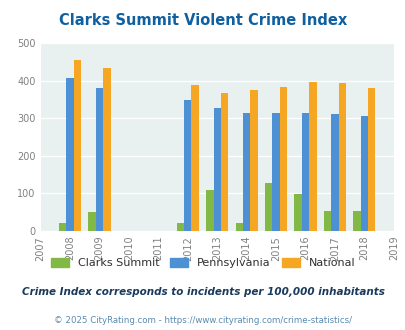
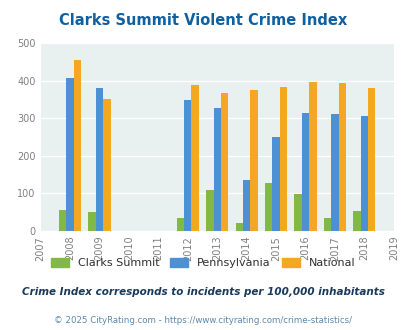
Clarks Summit/2008: 20 -> 55
National/2009: 432 -> 350
Clarks Summit/2012: 20 -> 35
Pennsylvania/2014: 314 -> 135
Pennsylvania/2015: 314 -> 250
Clarks Summit/2017: 53 -> 35
